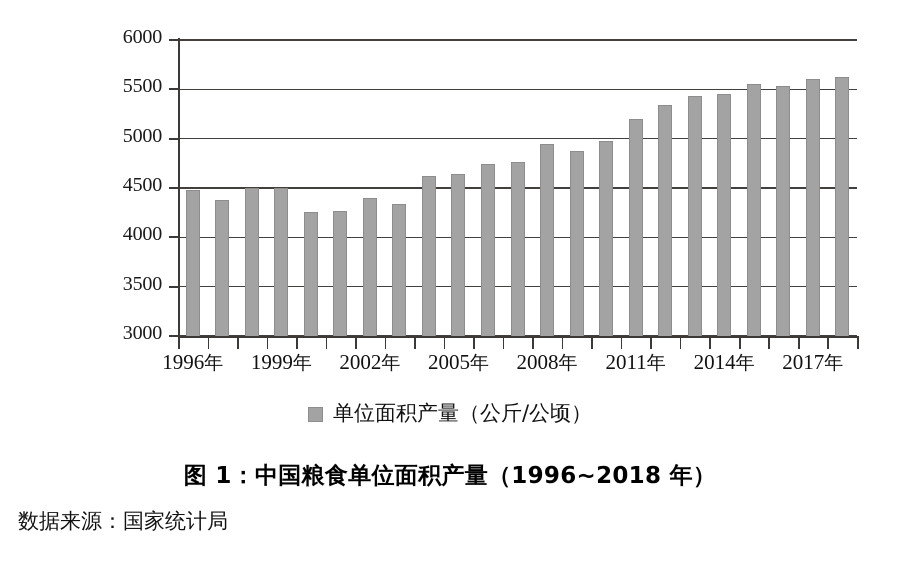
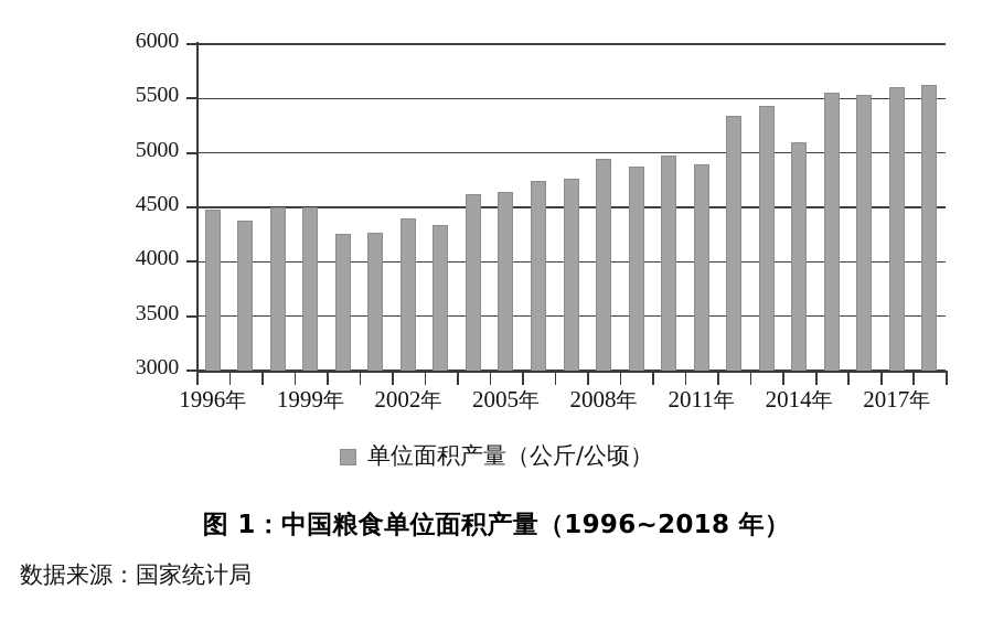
2011: 5200 -> 4900
2014: 5400 -> 5100
